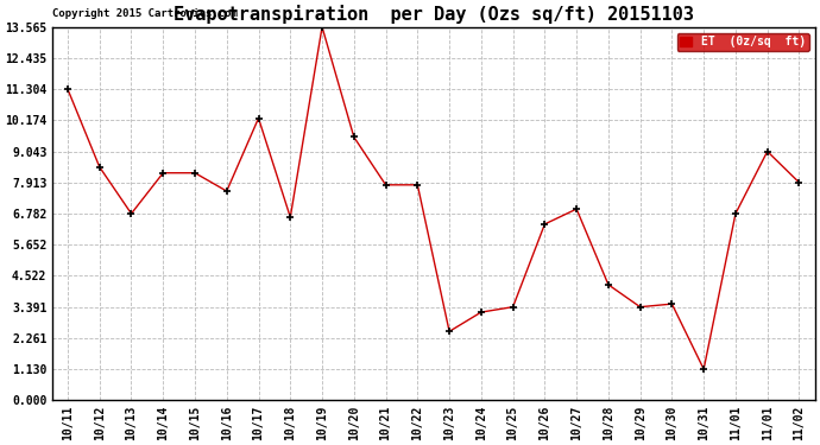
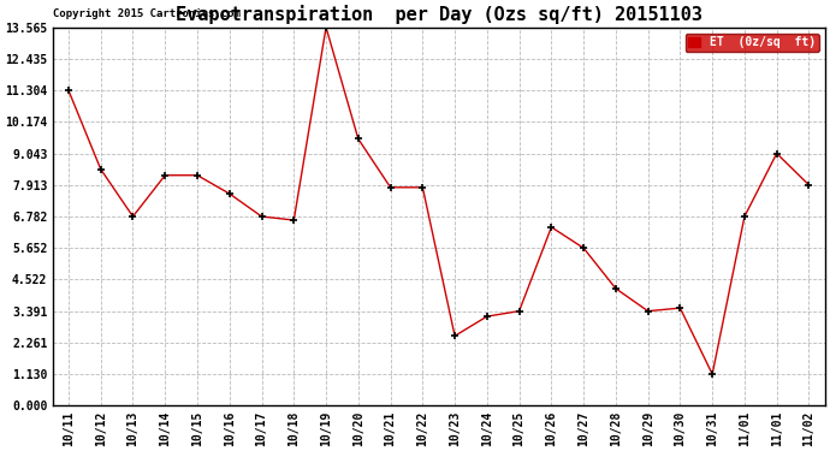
10/17: 10.25 -> 6.78
10/27: 6.95 -> 5.65
